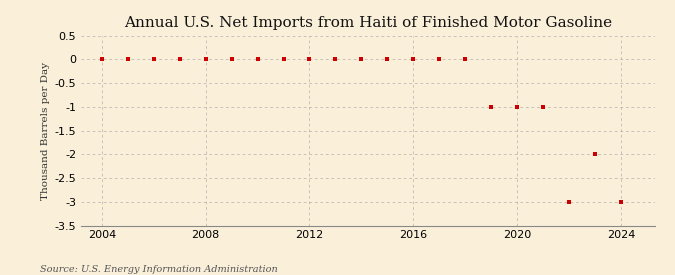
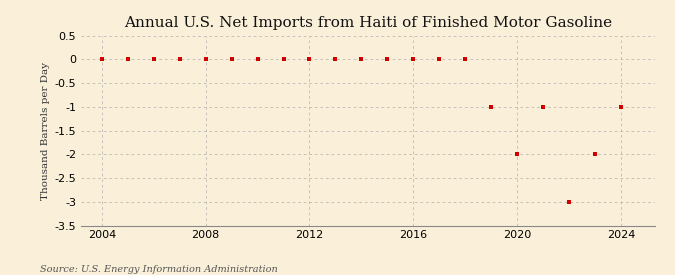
2020: -1 -> -2
2024: -3 -> -1
